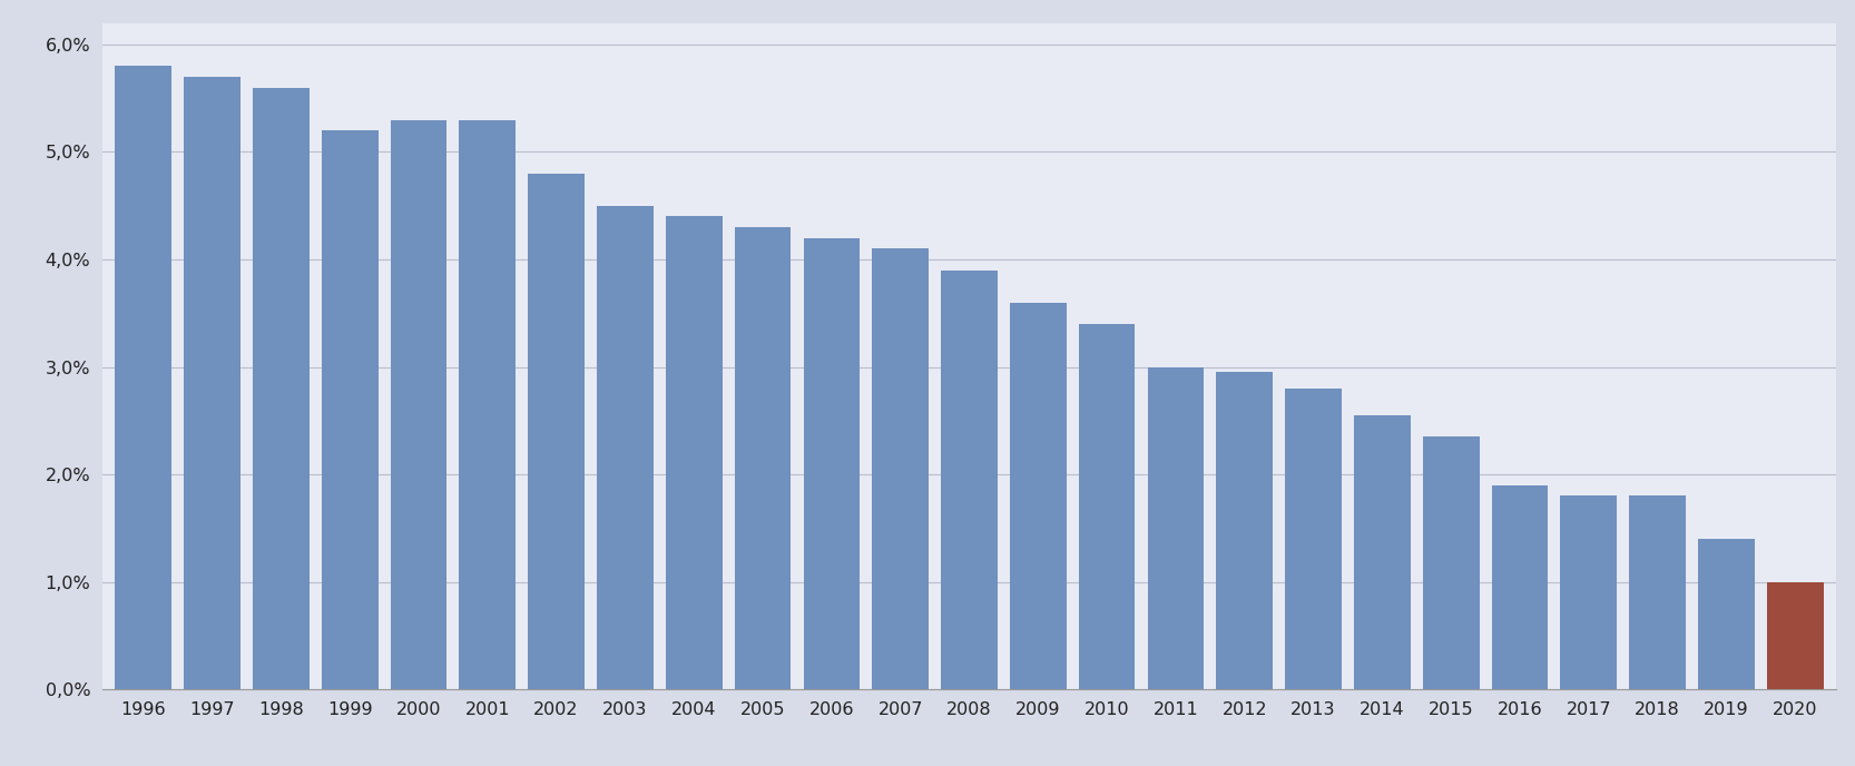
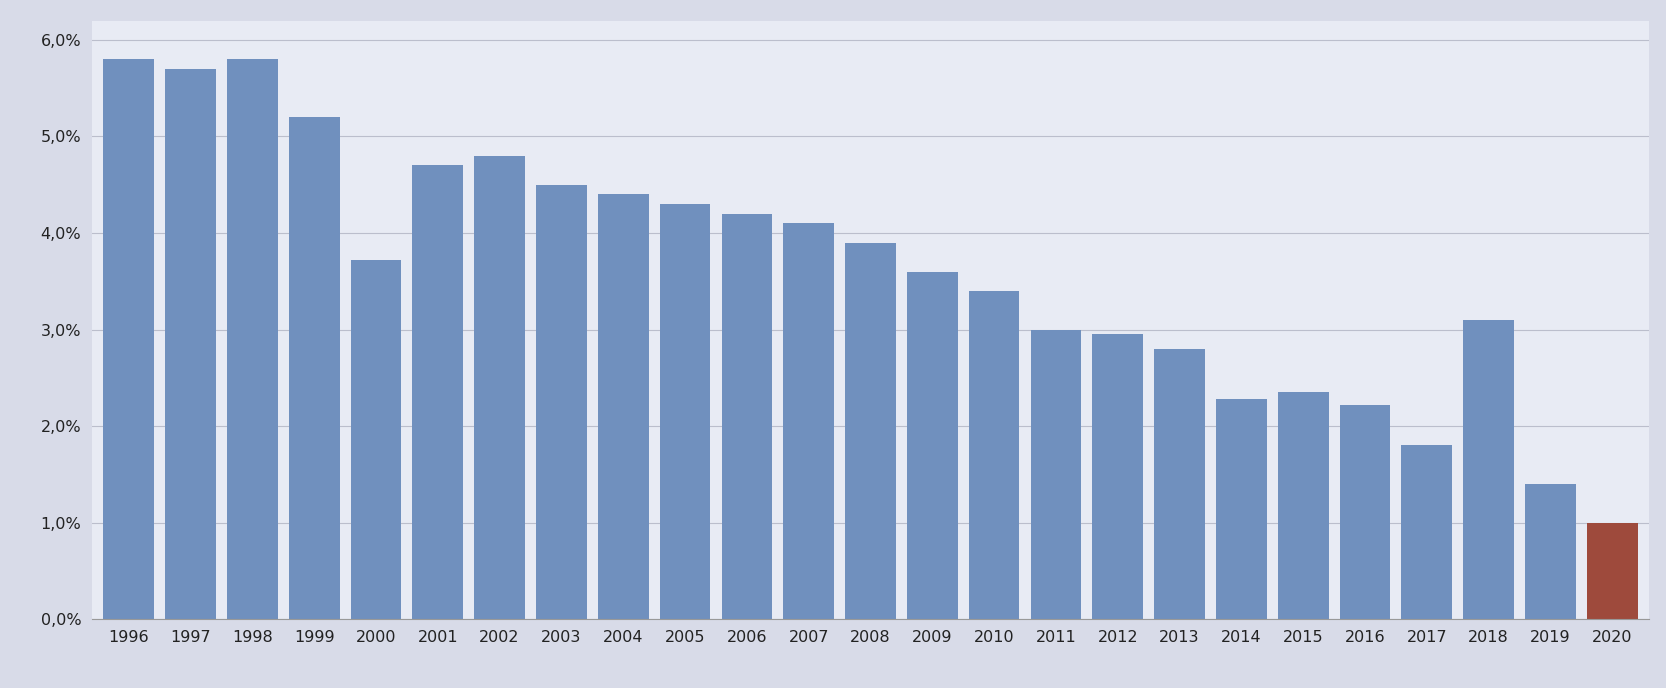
1998: 5,60% -> 5,80%
2000: 5,30% -> 3,72%
2001: 5,30% -> 4,70%
2014: 2,55% -> 2,28%
2016: 1,90% -> 2,22%
2018: 1,80% -> 3,10%
